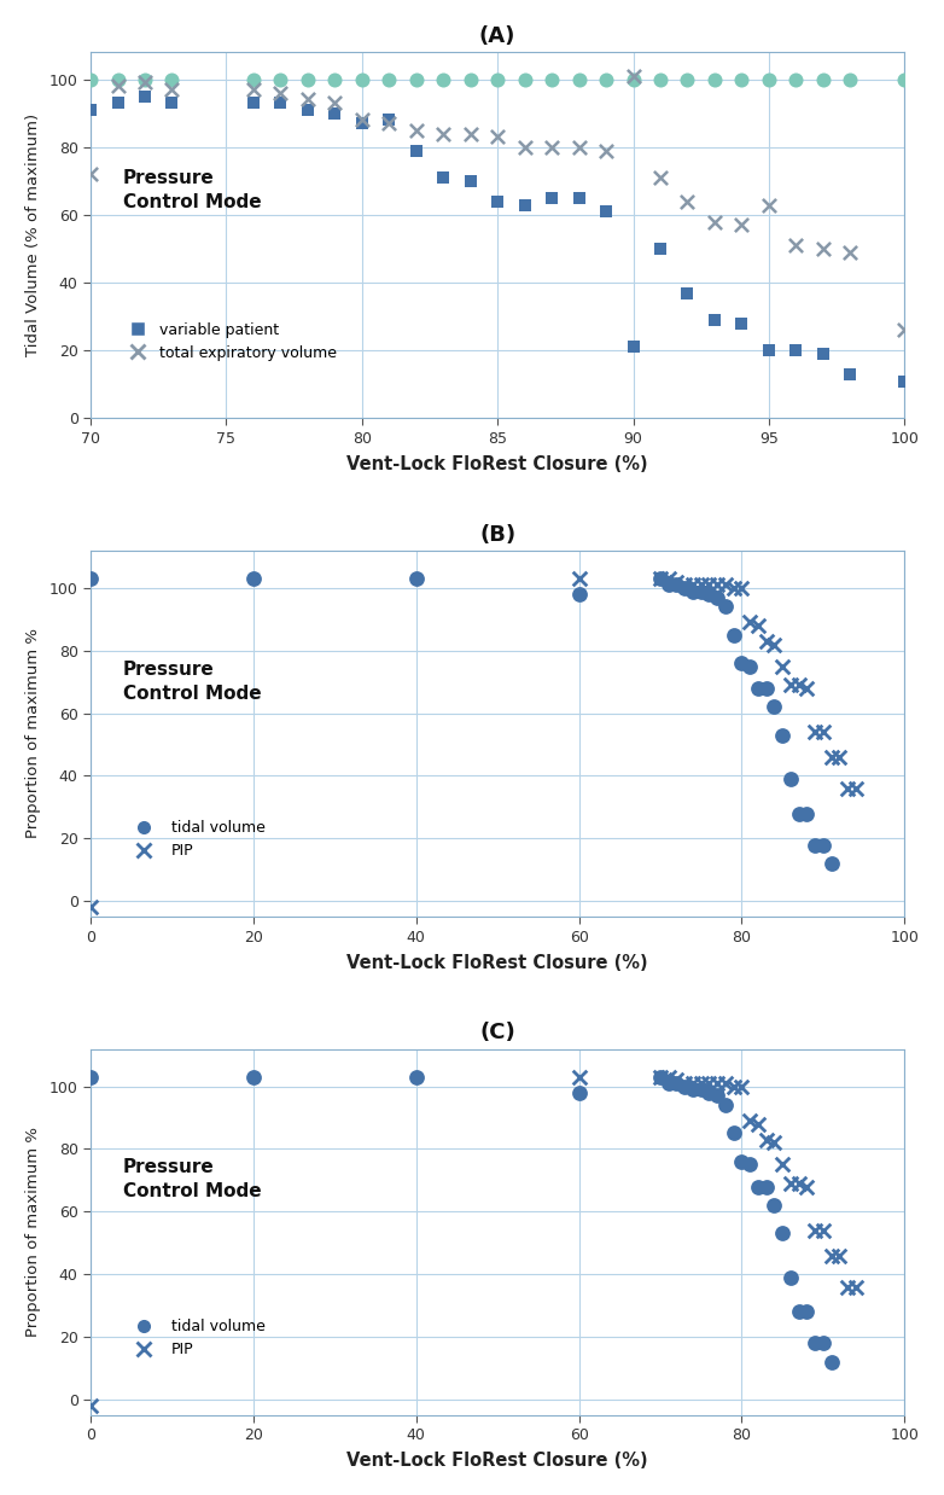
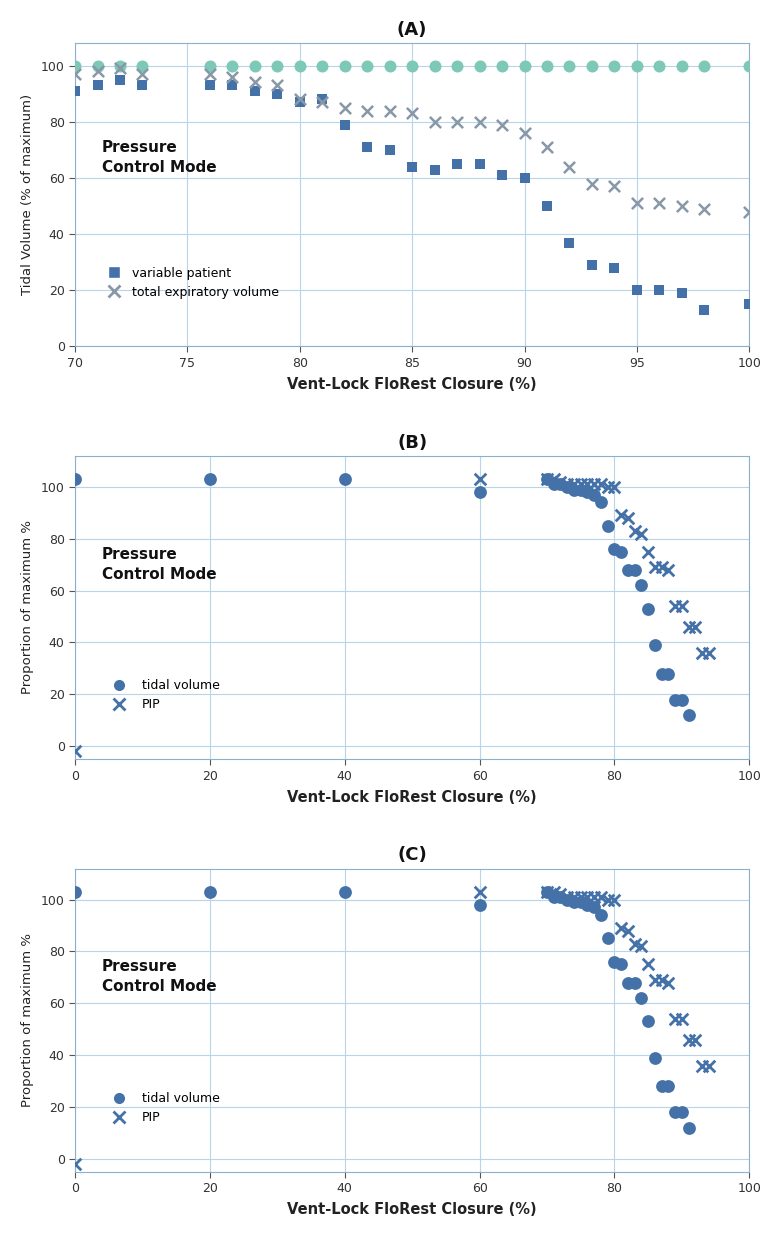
(A)/total expiratory volume/70: 72 -> 97
(A)/variable patient/90: 21 -> 60
(A)/total expiratory volume/90: 101 -> 76
(A)/total expiratory volume/95: 63 -> 51
(A)/variable patient/100: 11 -> 15
(A)/total expiratory volume/100: 26 -> 48
